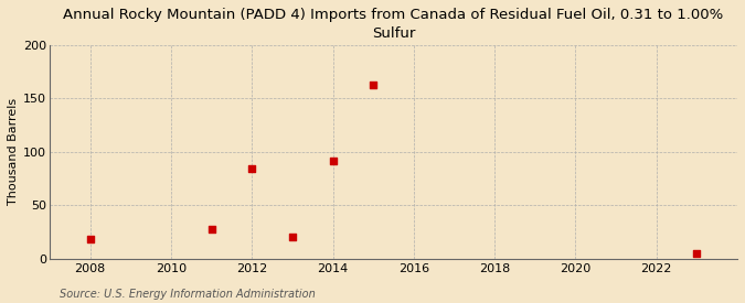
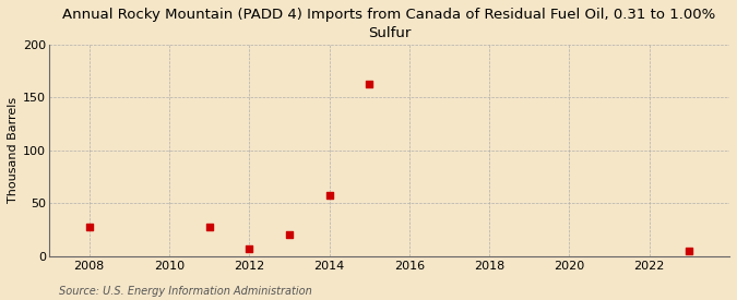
2008: 18 -> 28
2012: 84 -> 7
2014: 92 -> 57
